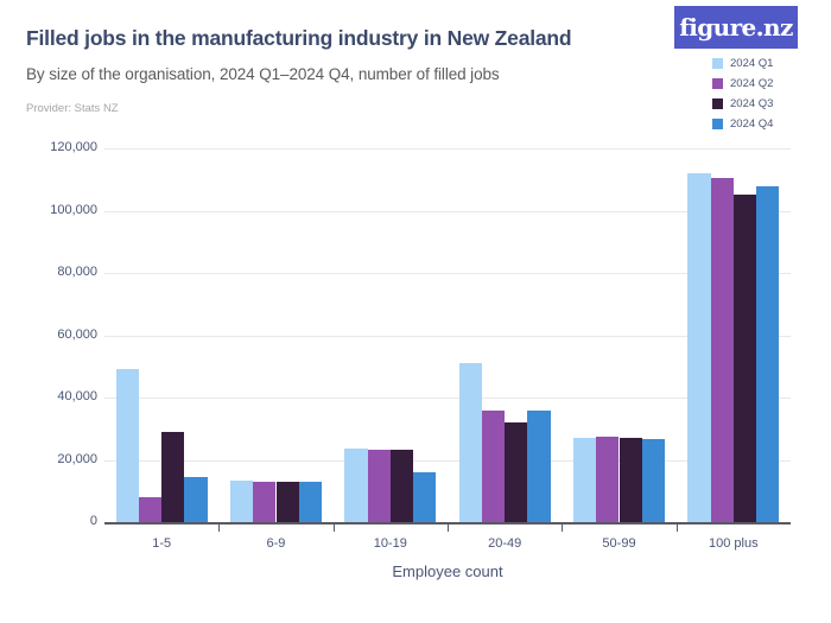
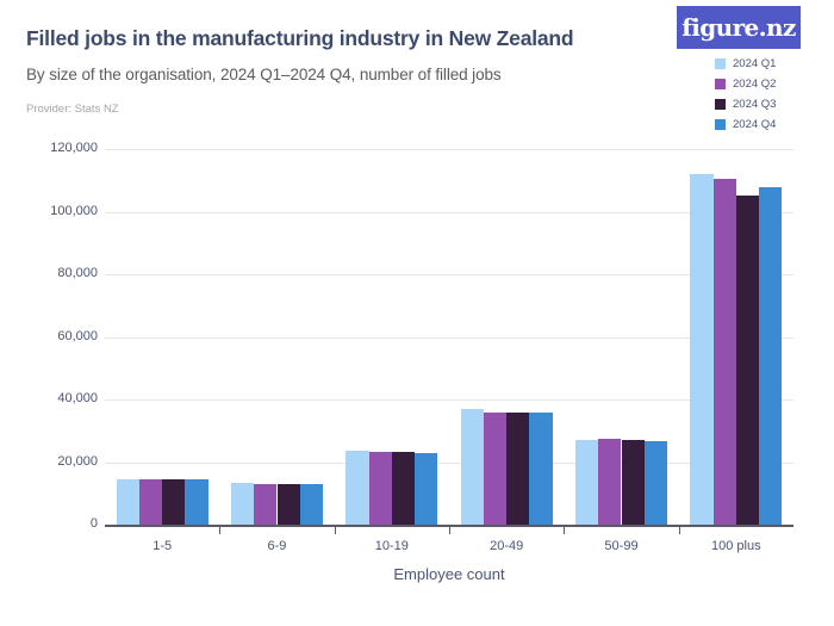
2024 Q1/1-5: 49000 -> 14000
2024 Q2/1-5: 8000 -> 14000
2024 Q3/1-5: 29000 -> 14000
2024 Q4/10-19: 16000 -> 23000
2024 Q1/20-49: 51000 -> 37000
2024 Q3/20-49: 32000 -> 36000
